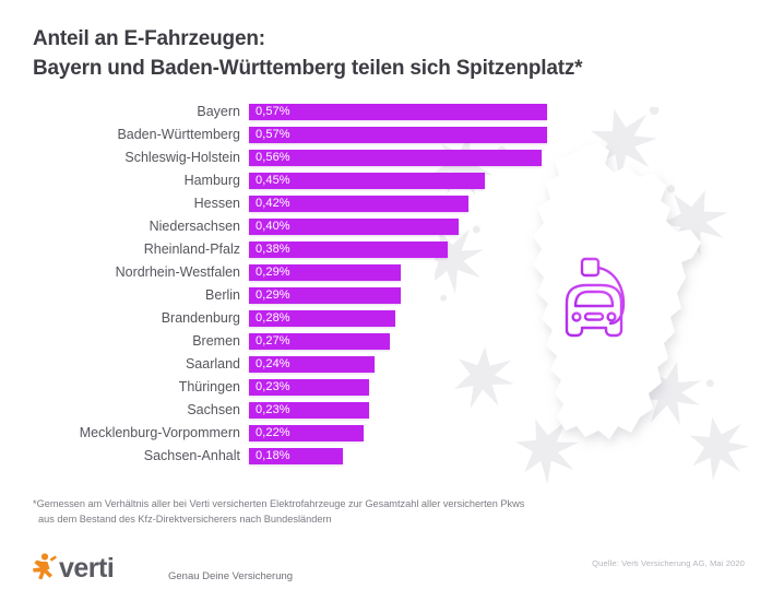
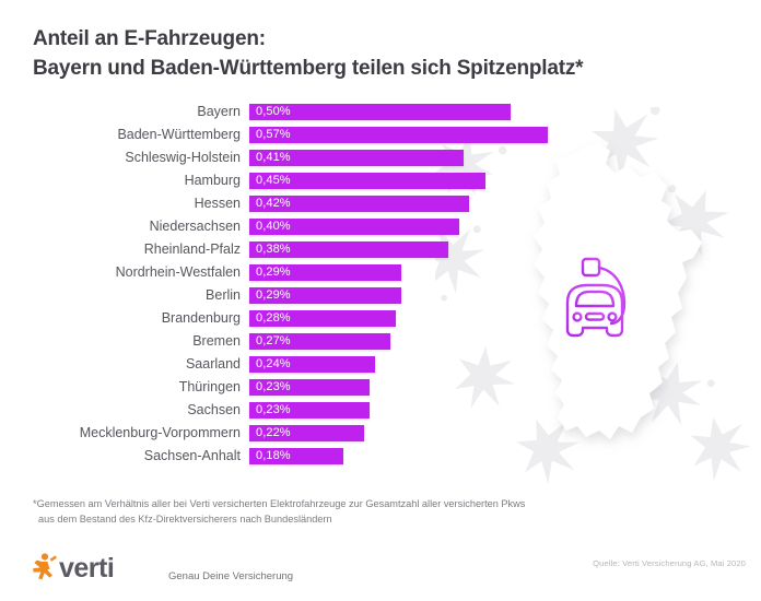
Bayern: 0,57% -> 0,50%
Schleswig-Holstein: 0,56% -> 0,41%
